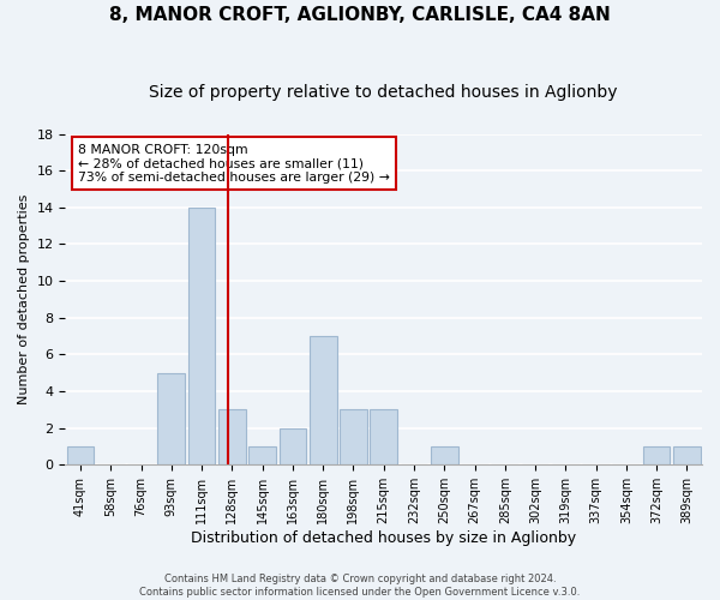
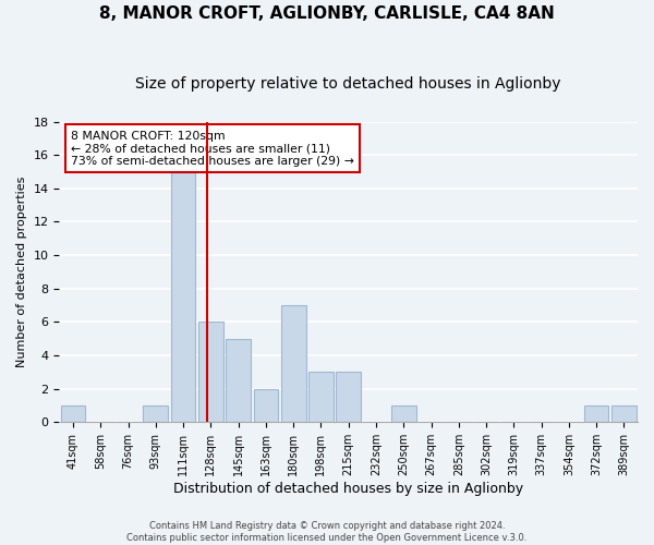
93sqm: 5 -> 1
111sqm: 14 -> 15
128sqm: 3 -> 6
145sqm: 1 -> 5
